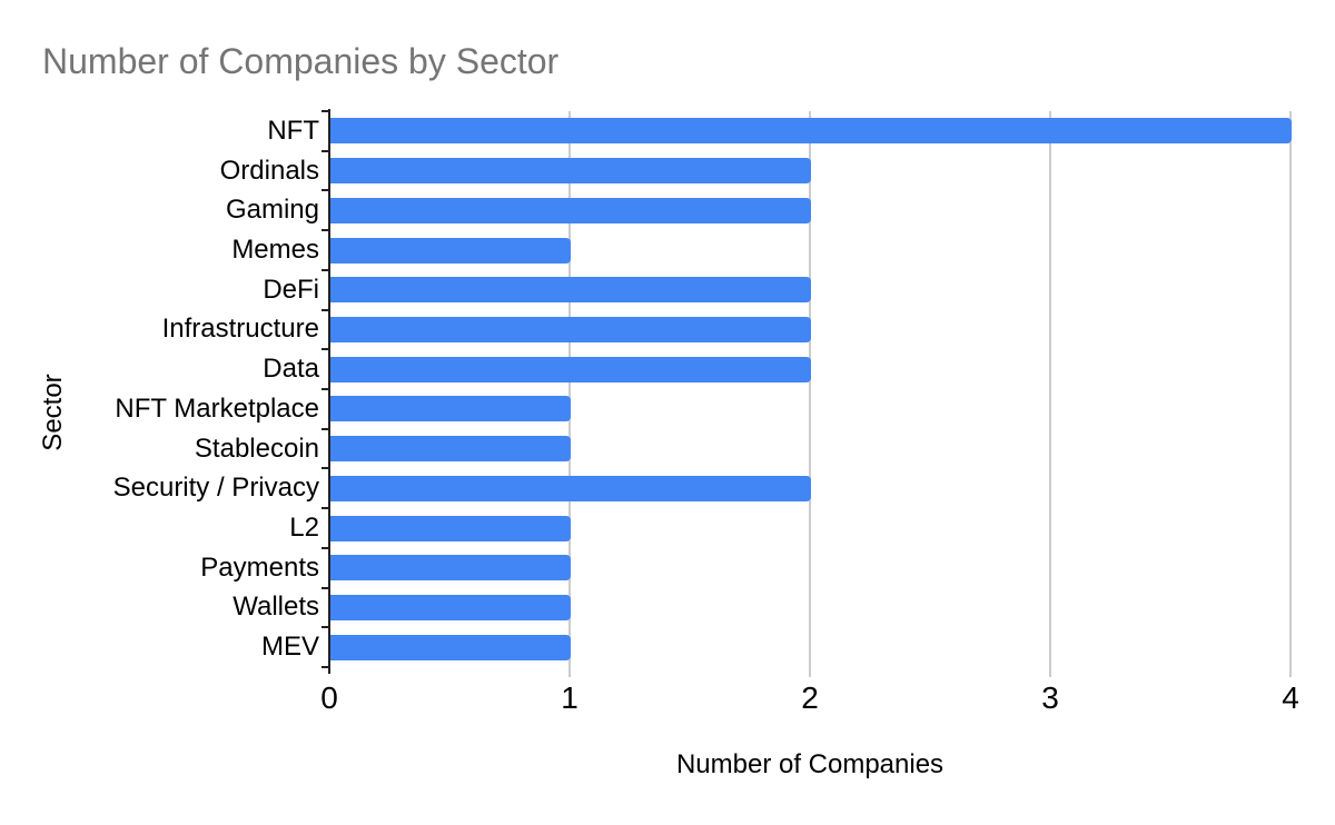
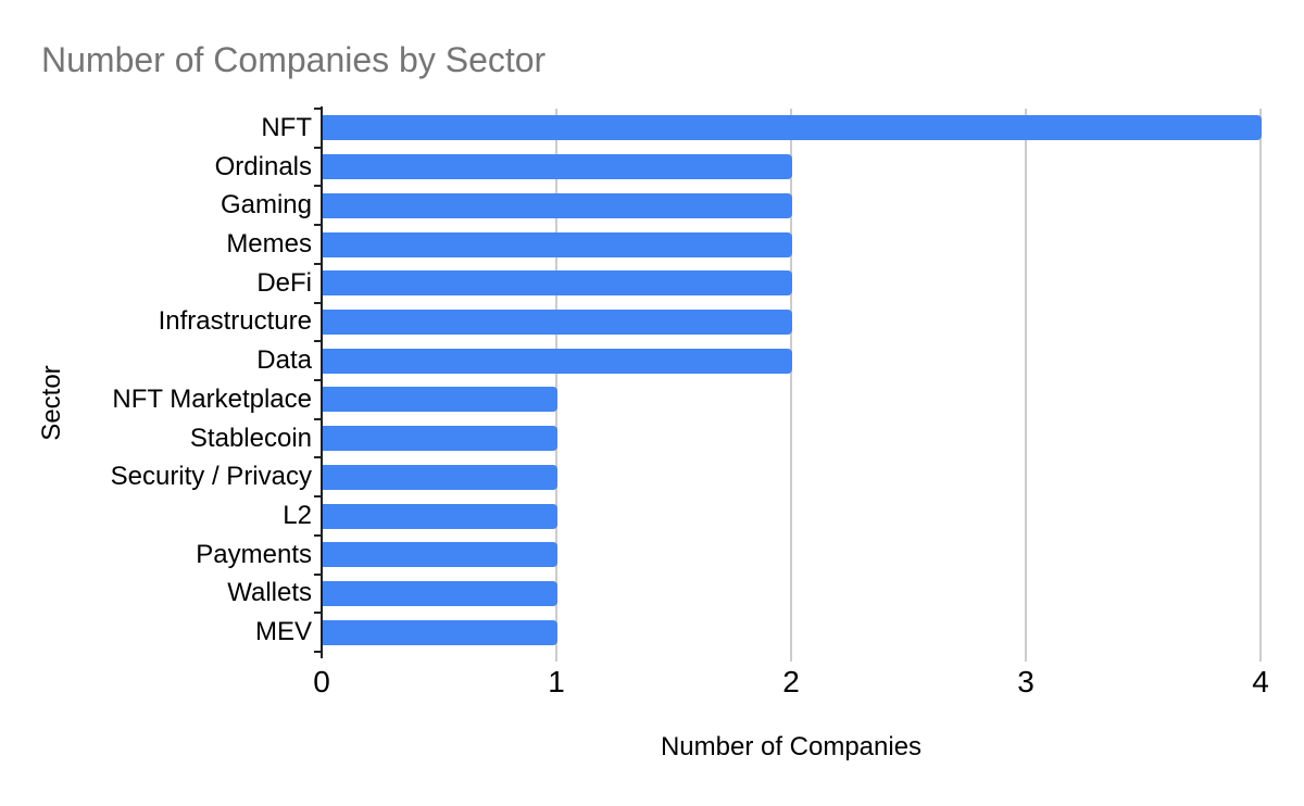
Memes: 1 -> 2
Security / Privacy: 2 -> 1
